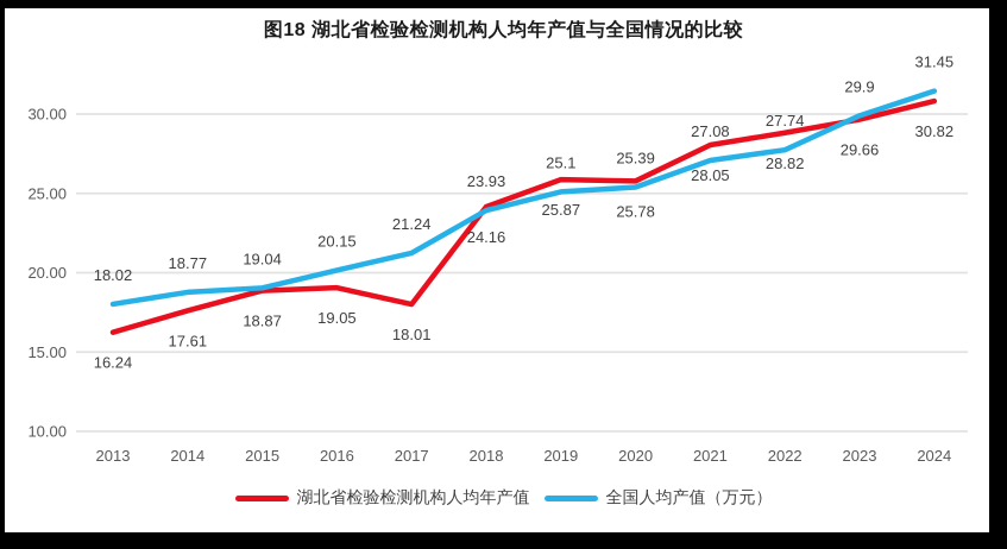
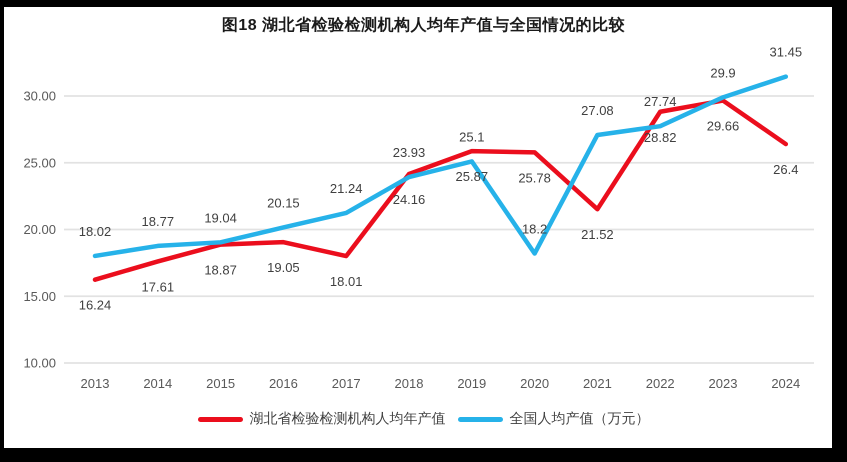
全国人均产值（万元）/2020: 25.39 -> 18.2
湖北省检验检测机构人均年产值/2021: 28.05 -> 21.52
湖北省检验检测机构人均年产值/2024: 30.82 -> 26.4
